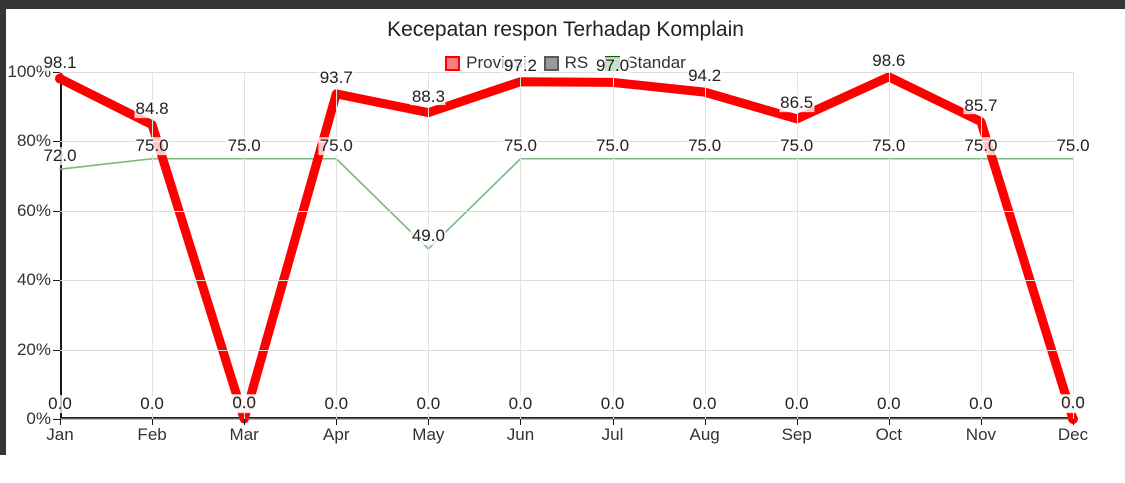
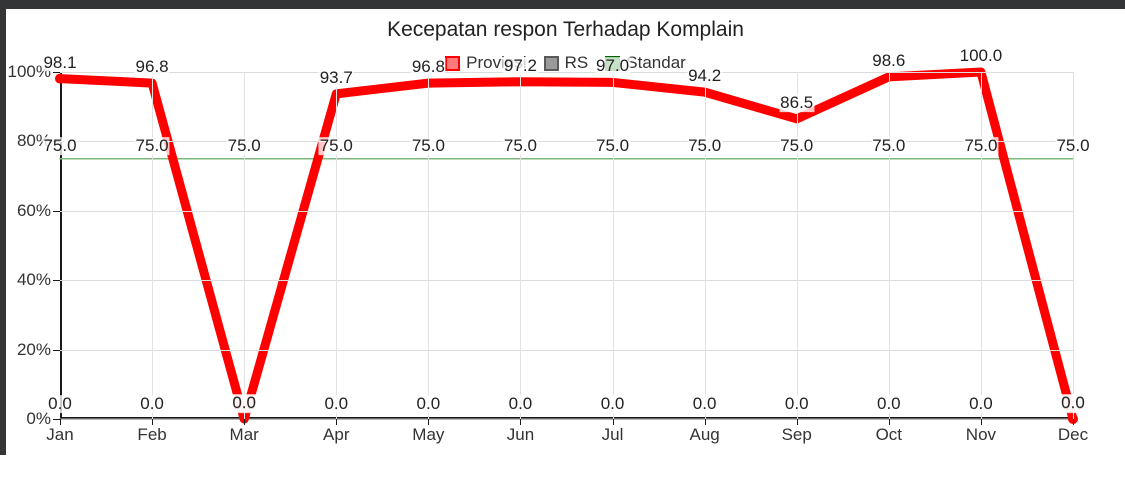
Standar/Jan: 72.0 -> 75.0
Provinsi/Feb: 84.8 -> 96.8
Provinsi/May: 88.3 -> 96.8
Standar/May: 49.0 -> 75.0
Provinsi/Nov: 85.7 -> 100.0
